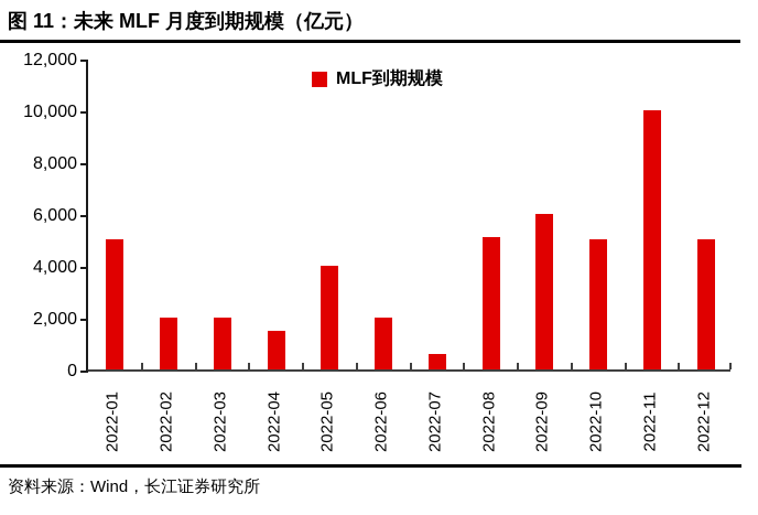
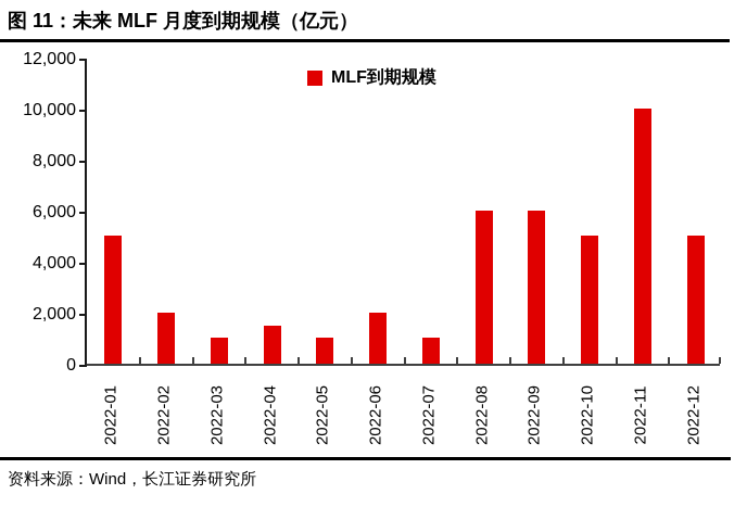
2022-03: 2000 -> 1000
2022-05: 4000 -> 1000
2022-07: 600 -> 1000
2022-08: 5100 -> 6000
